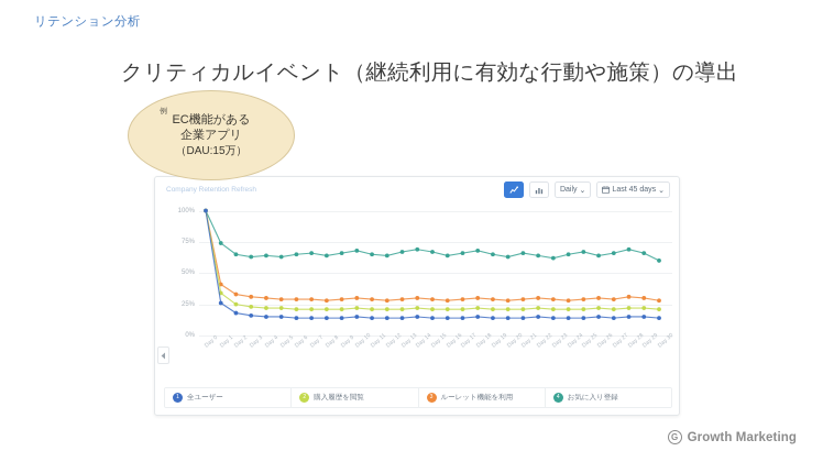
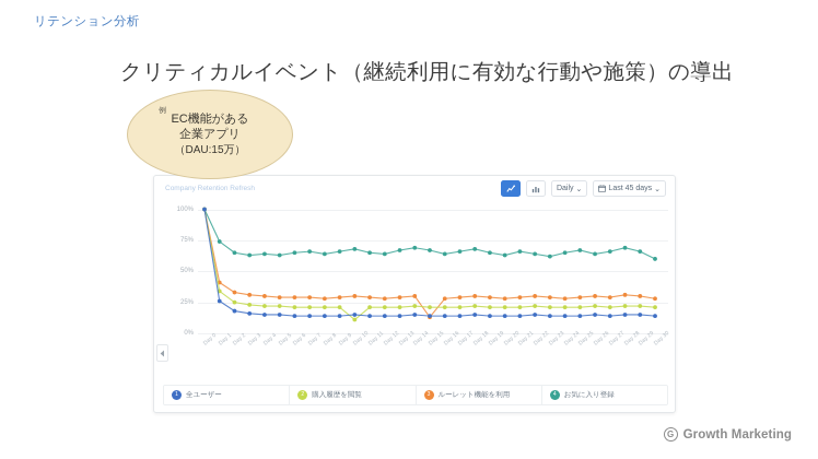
購入履歴を閲覧/Day 10: 22% -> 11%
ルーレット機能を利用/Day 15: 29% -> 13%
